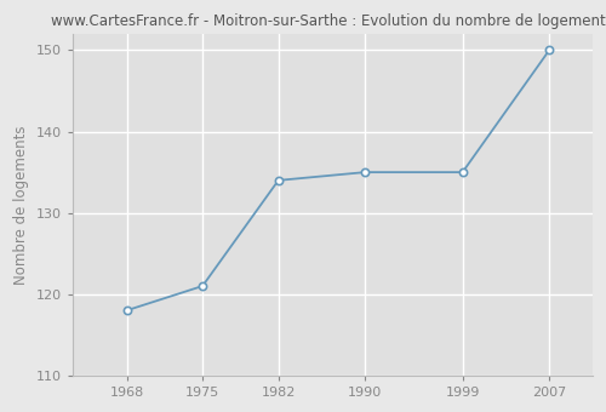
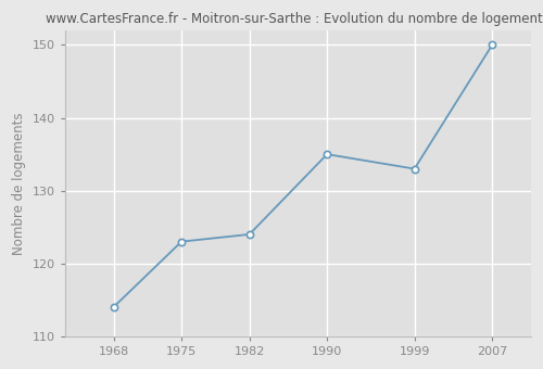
1968: 118 -> 114
1975: 121 -> 123
1982: 134 -> 124
1999: 135 -> 133
